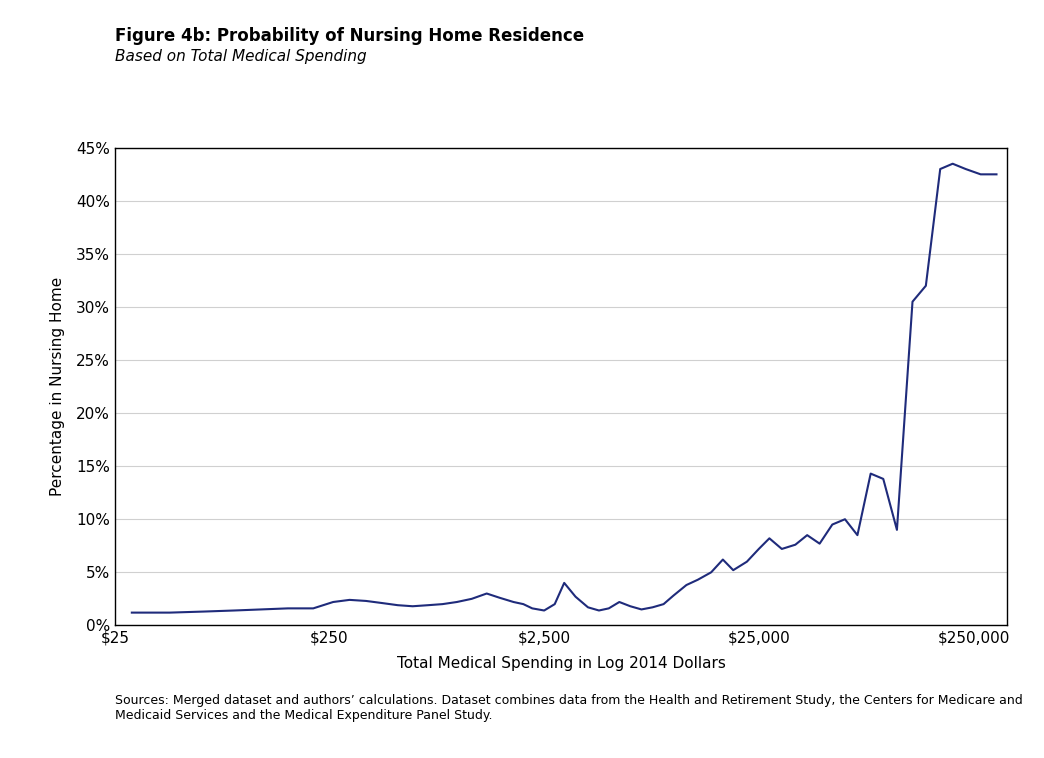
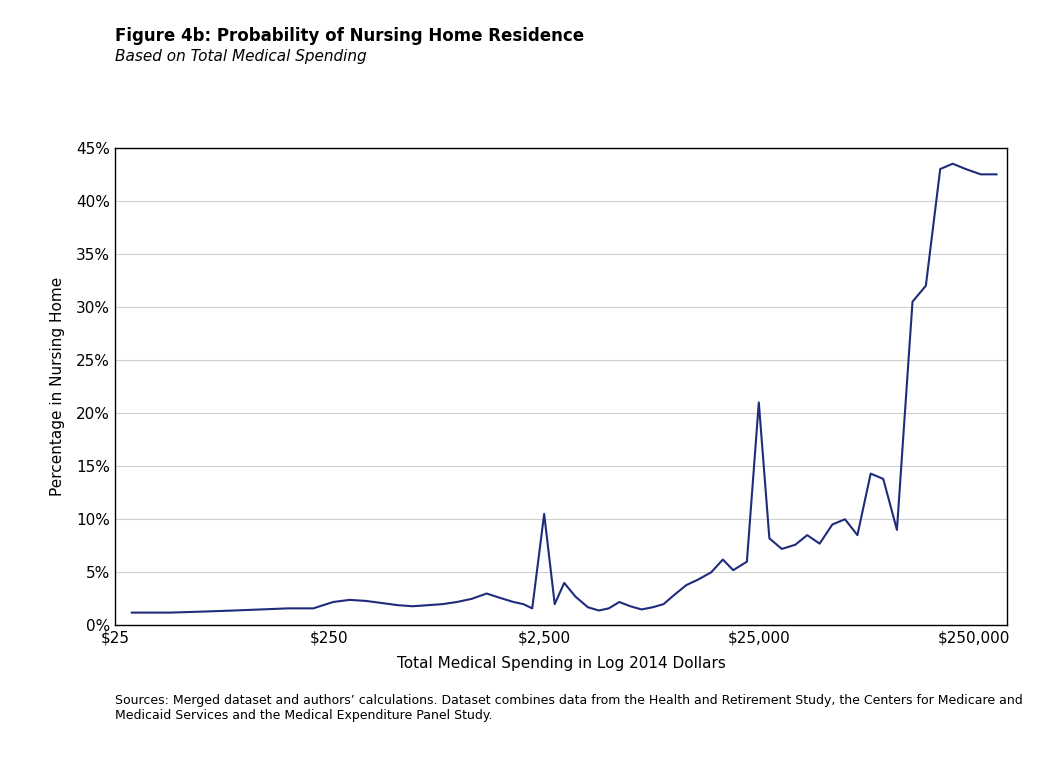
$2,500: 1.4% -> 10.5%
$25,000: 7.2% -> 21.0%
